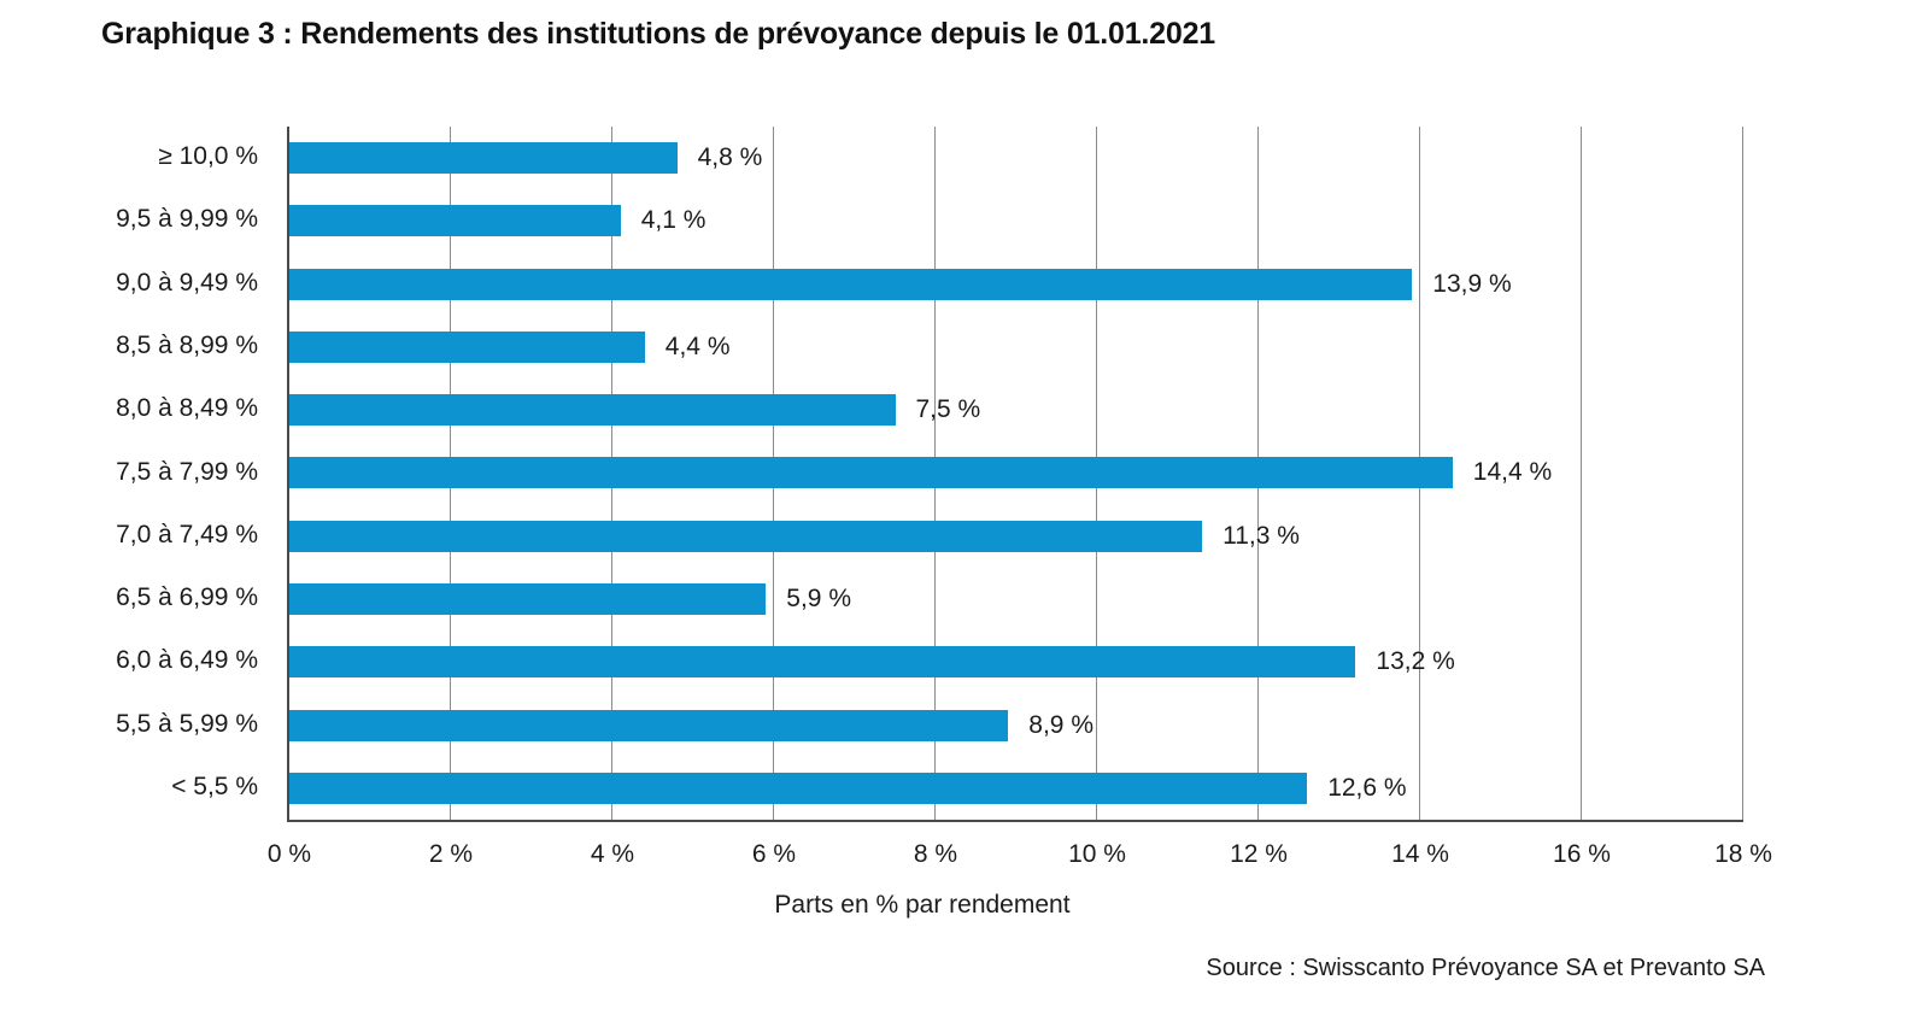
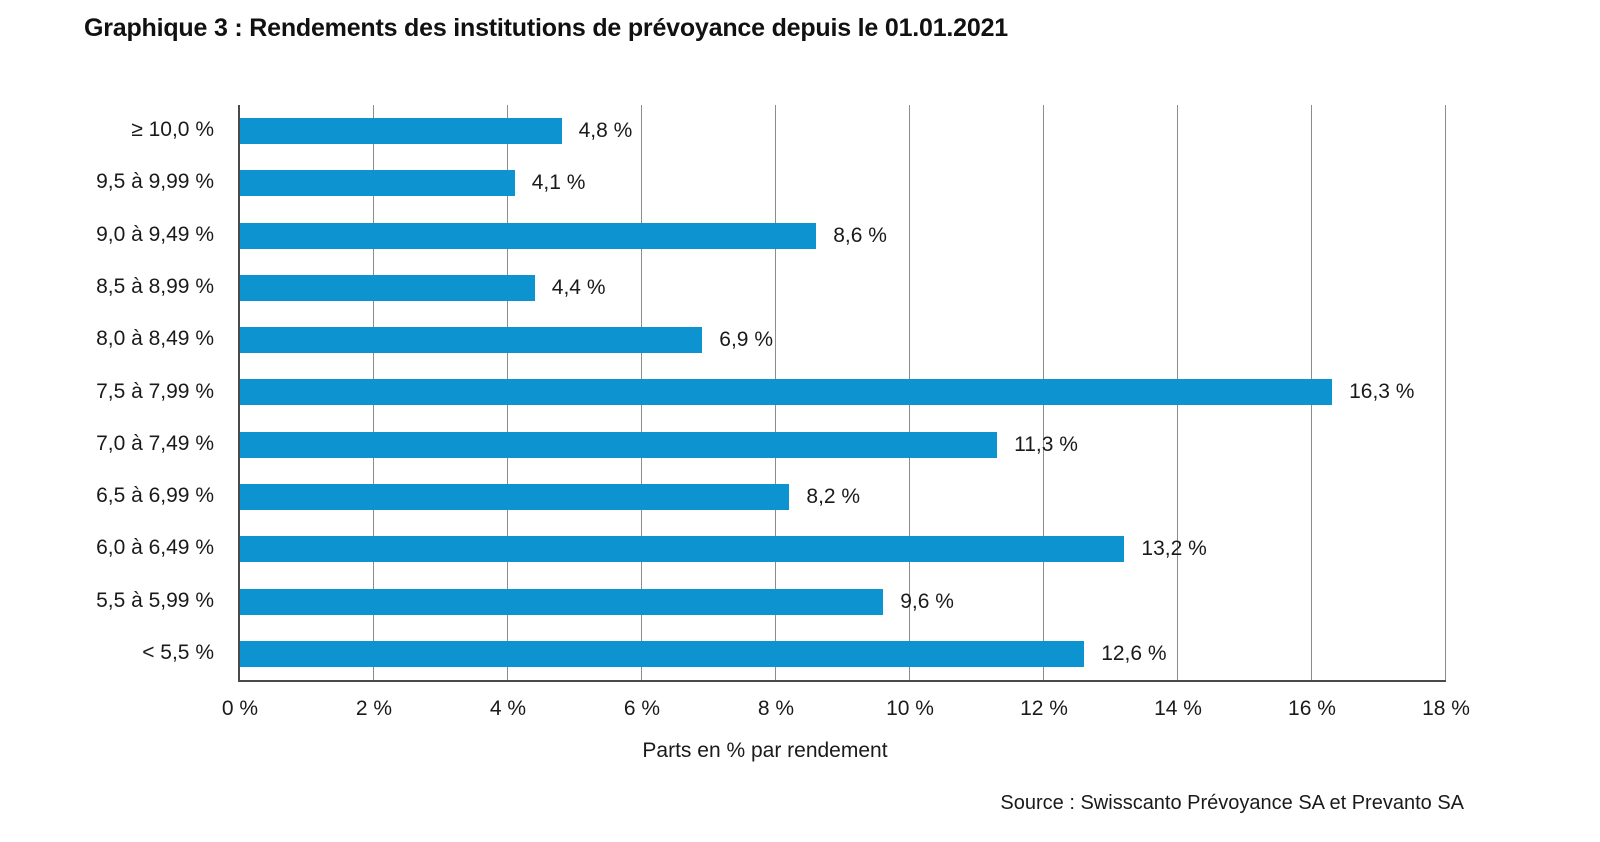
9,0 à 9,49 %: 13,9 -> 8,6
8,0 à 8,49 %: 7,5 -> 6,9
7,5 à 7,99 %: 14,4 -> 16,3
6,5 à 6,99 %: 5,9 -> 8,2
5,5 à 5,99 %: 8,9 -> 9,6
